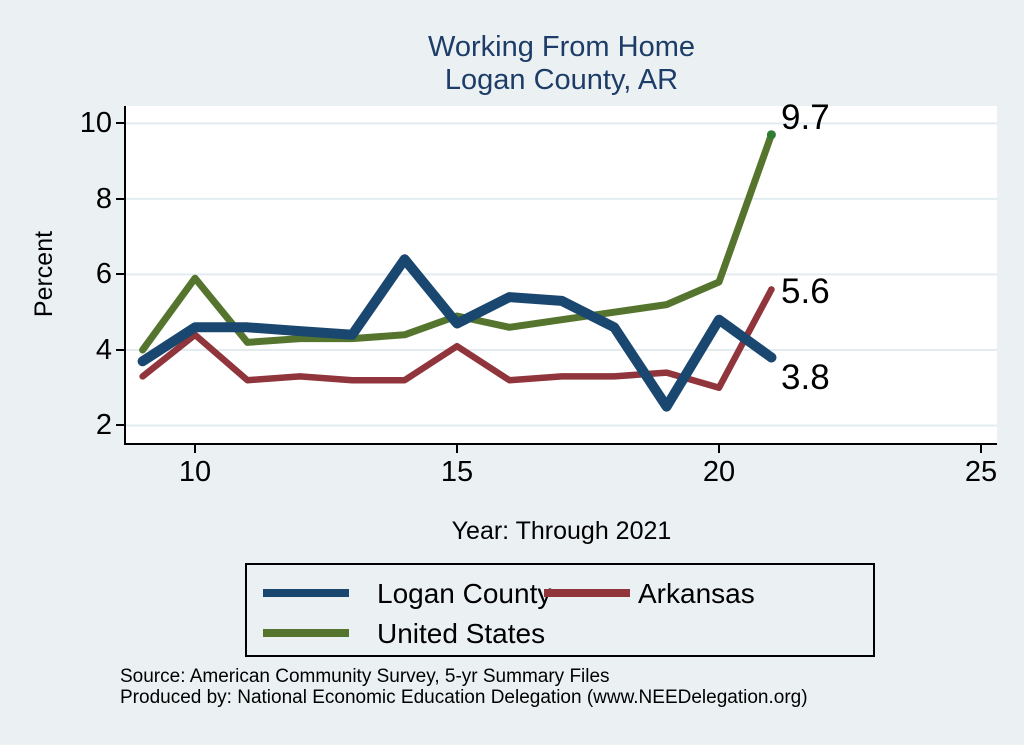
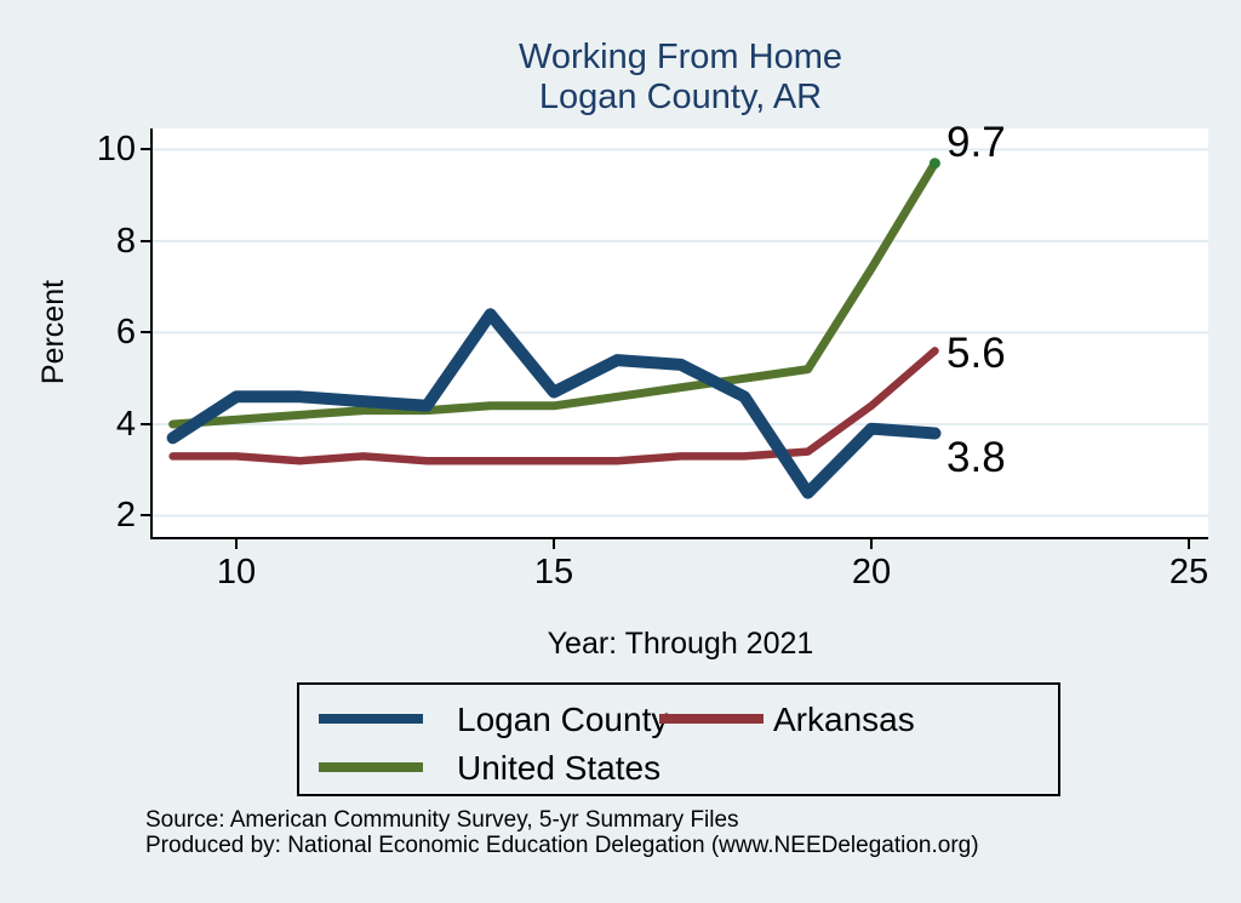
Arkansas/10: 4.4 -> 3.3
United States/10: 5.9 -> 4.1
Arkansas/15: 4.1 -> 3.2
United States/15: 4.9 -> 4.4
Logan County/20: 4.8 -> 3.9
Arkansas/20: 3.0 -> 4.4
United States/20: 5.8 -> 7.4
